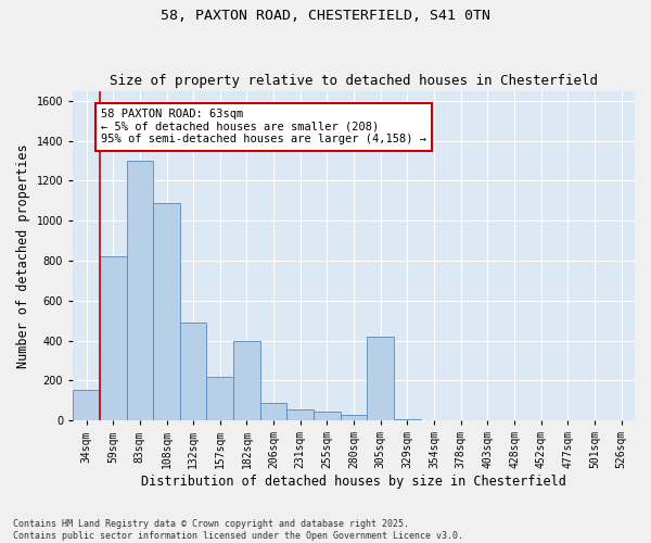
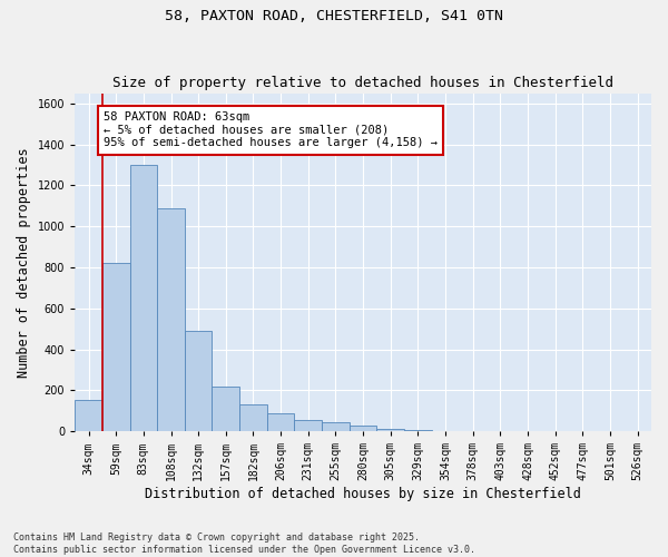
182sqm: 400 -> 130
305sqm: 420 -> 10
